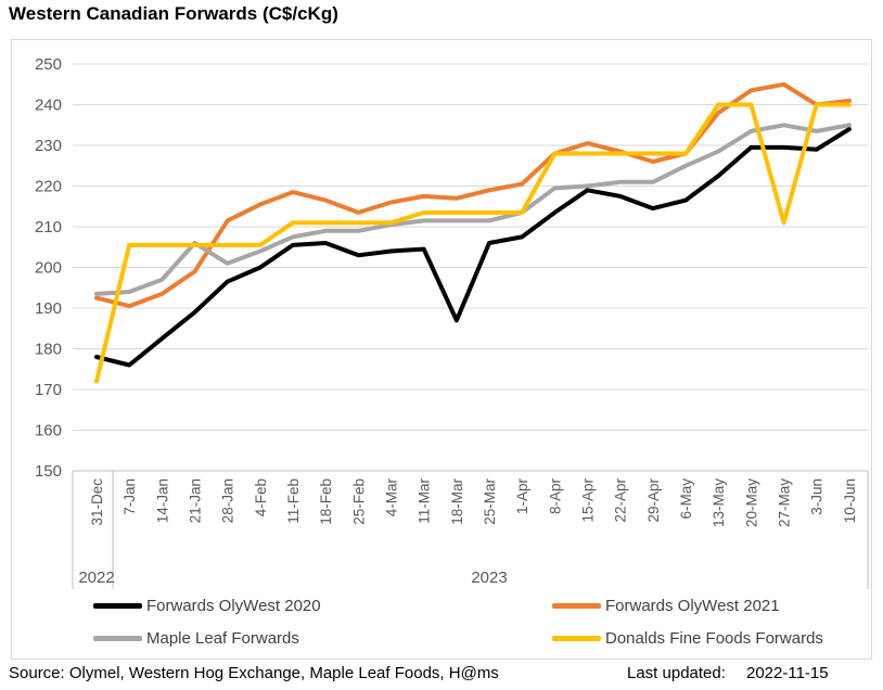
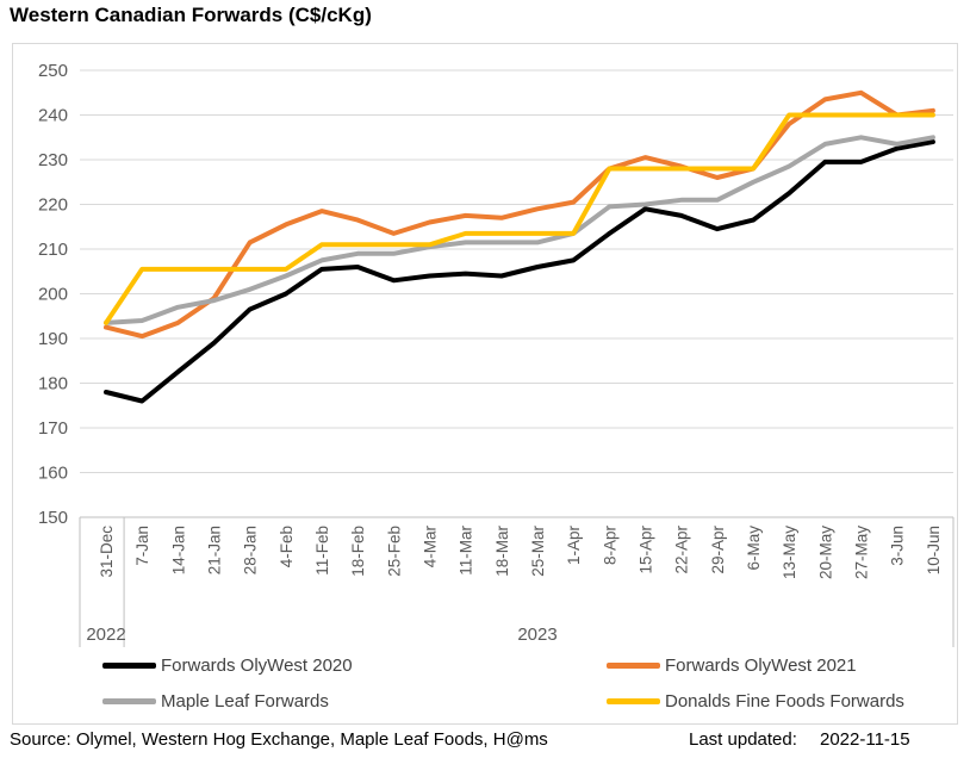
Donalds Fine Foods Forwards/31-Dec: 172 -> 194
Maple Leaf Forwards/21-Jan: 206 -> 198
Forwards OlyWest 2020/18-Mar: 187 -> 204
Donalds Fine Foods Forwards/27-May: 211 -> 240
Forwards OlyWest 2020/3-Jun: 229 -> 232
